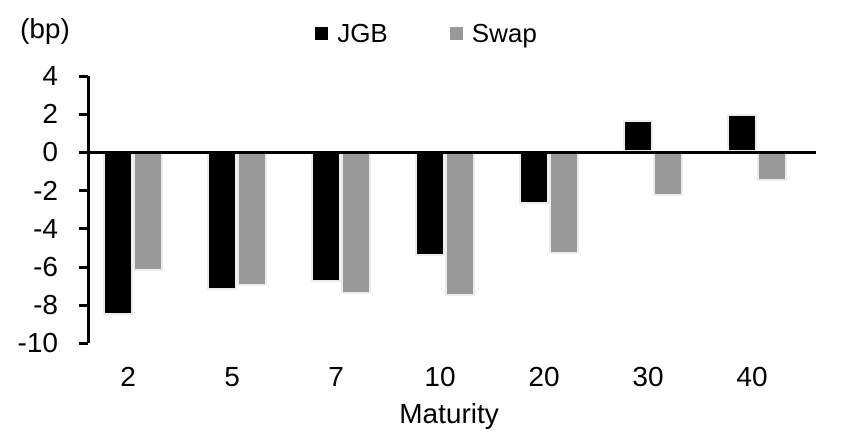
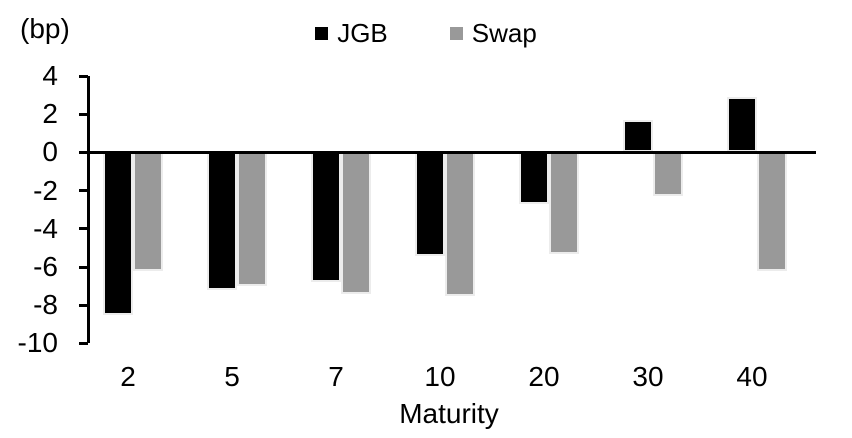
JGB/40: 2.0 -> 2.9
Swap/40: -1.5 -> -6.2
